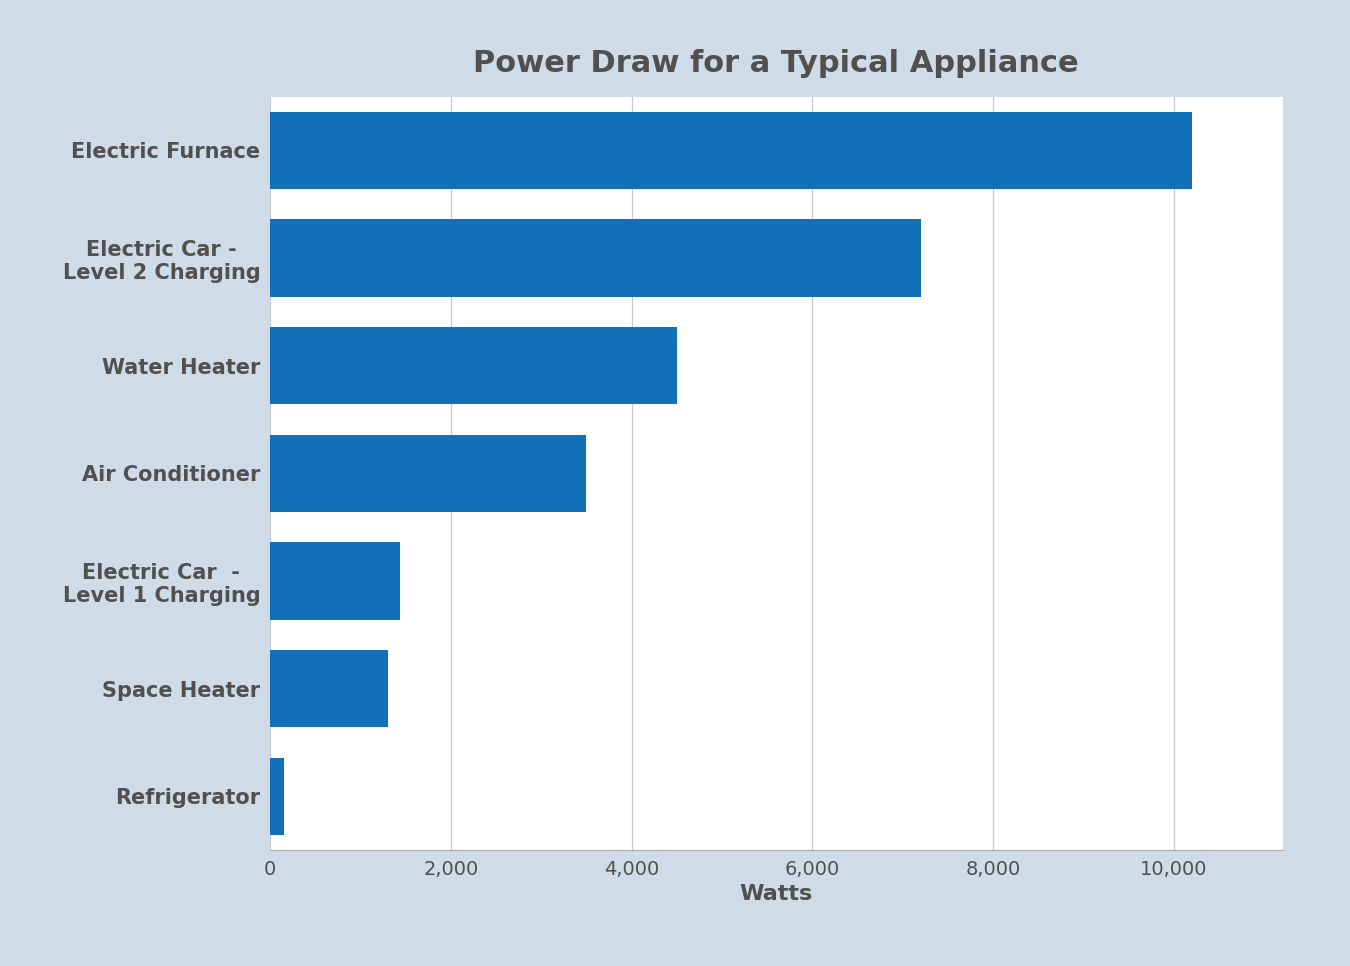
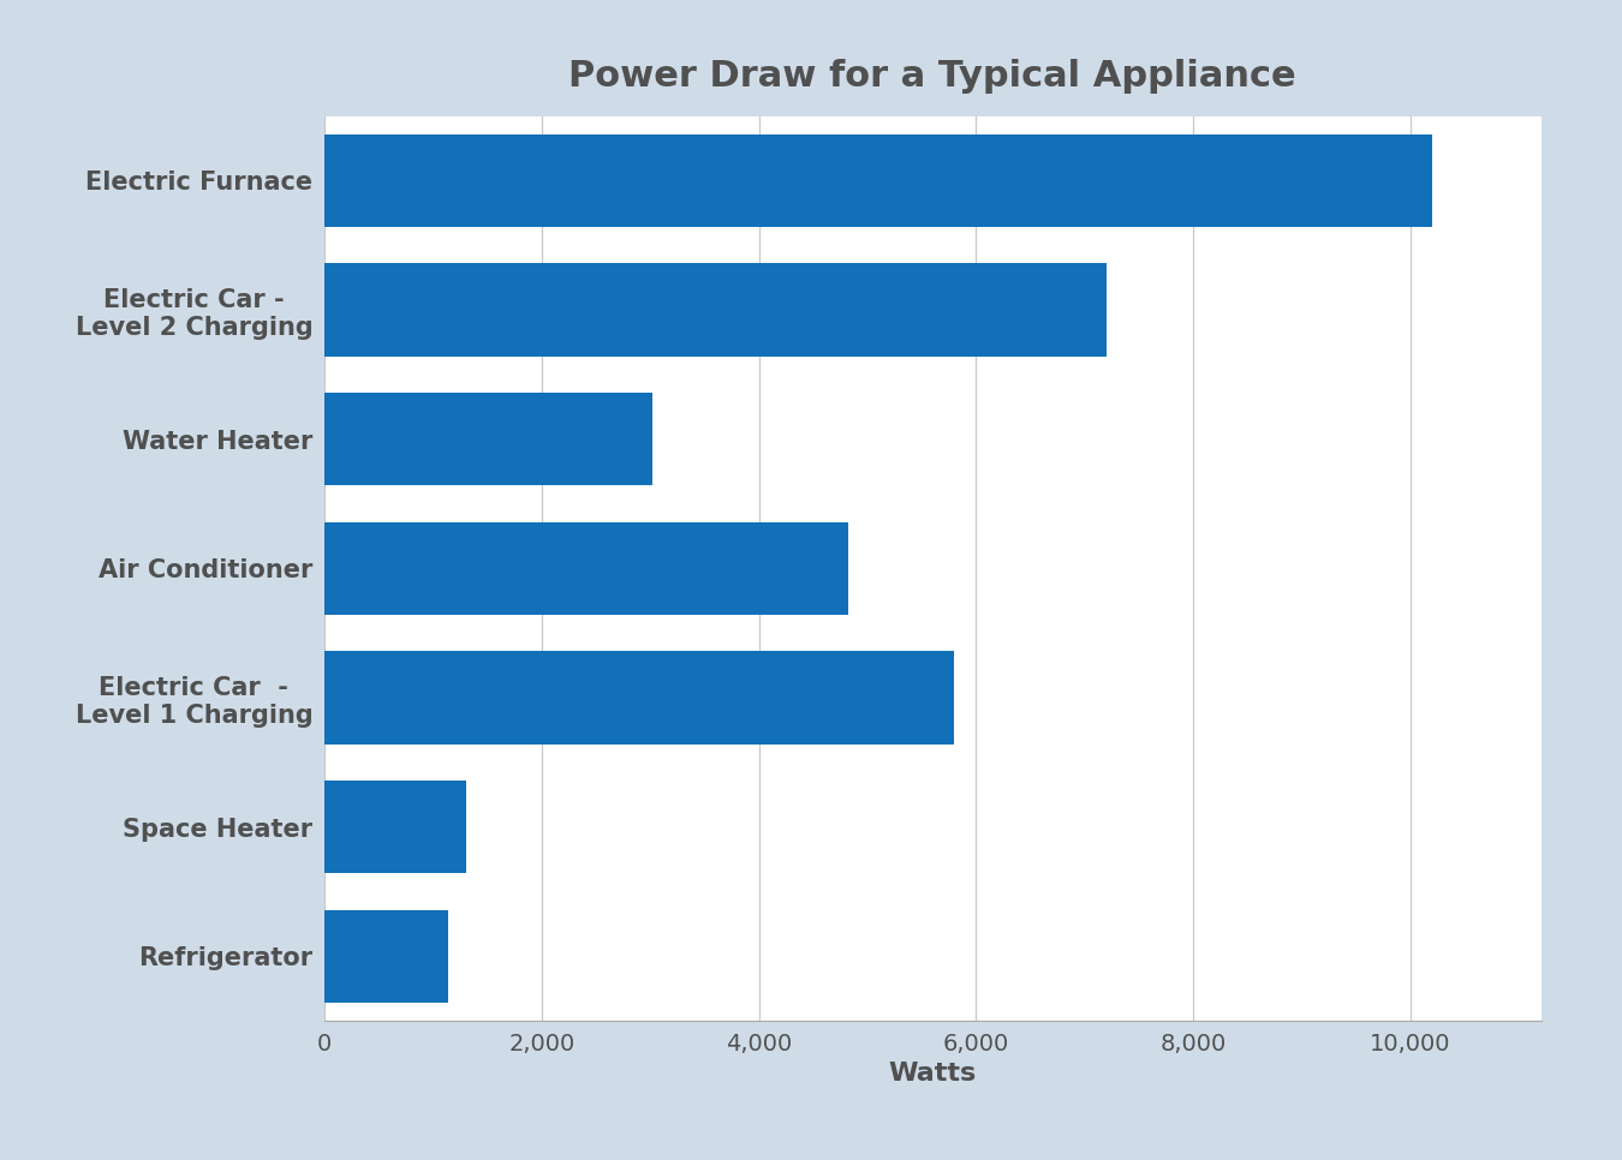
Water Heater: 4,500 -> 3,020
Air Conditioner: 3,500 -> 4,820
Electric Car - Level 1 Charging: 1,440 -> 5,800
Refrigerator: 150 -> 1,140
